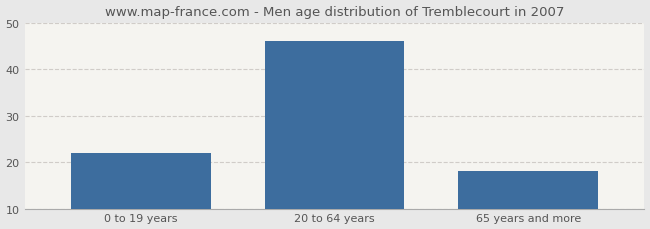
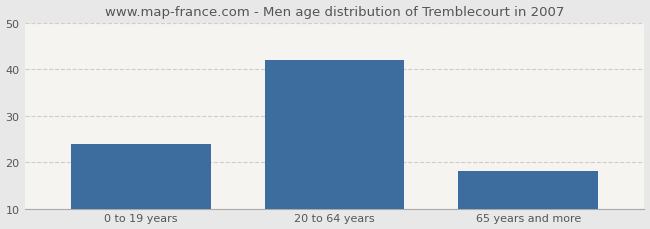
0 to 19 years: 22 -> 24
20 to 64 years: 46 -> 42
